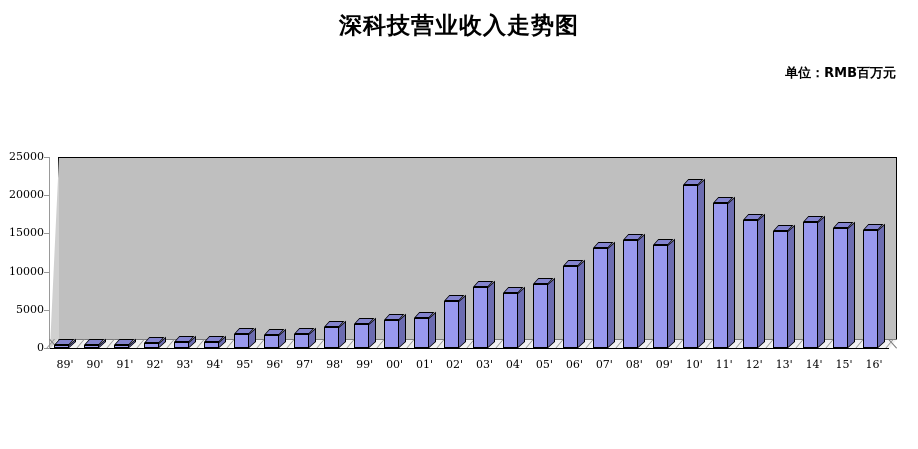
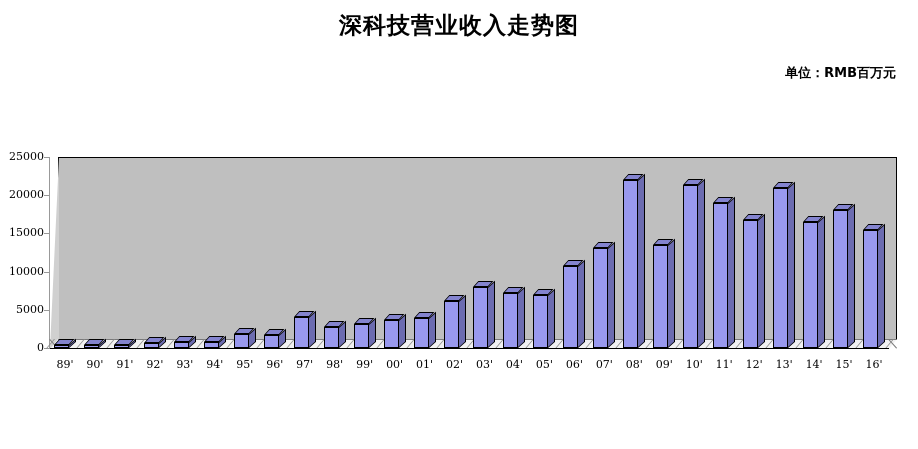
97': 2000 -> 4000
05': 8000 -> 7000
08': 14000 -> 22000
13': 15000 -> 21000
15': 16000 -> 18000
